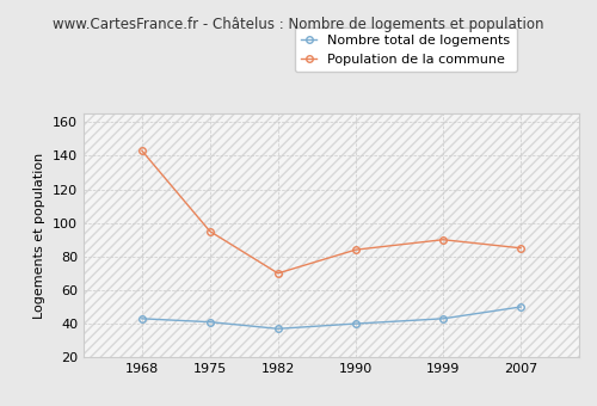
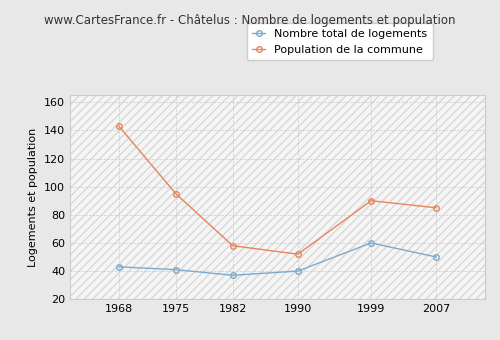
Population de la commune/1982: 70 -> 58
Population de la commune/1990: 84 -> 52
Nombre total de logements/1999: 43 -> 60
